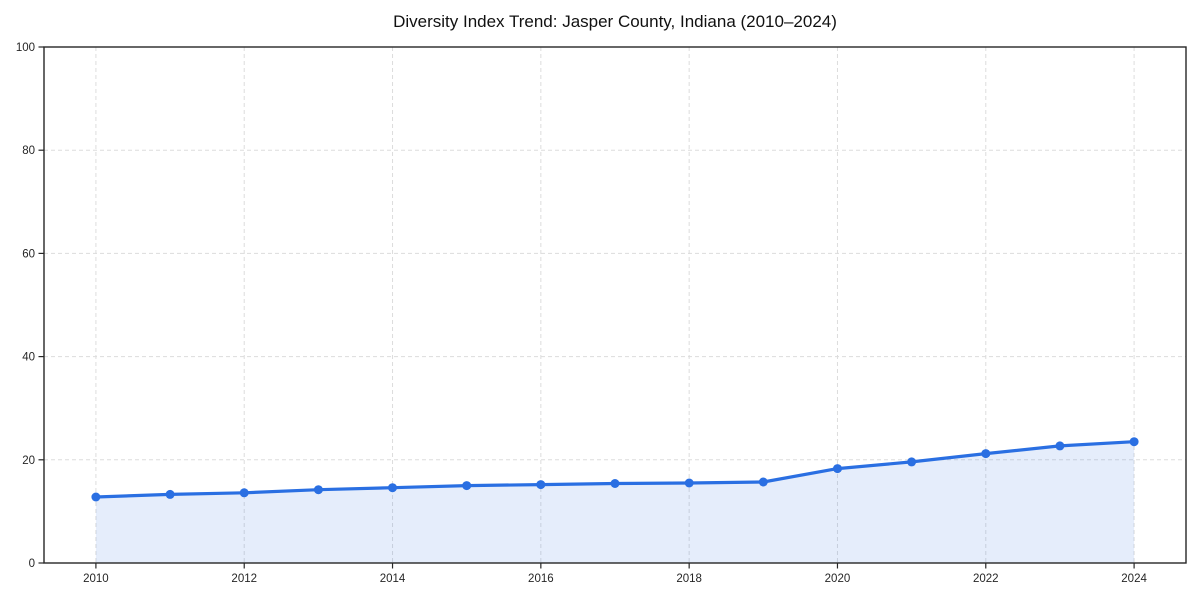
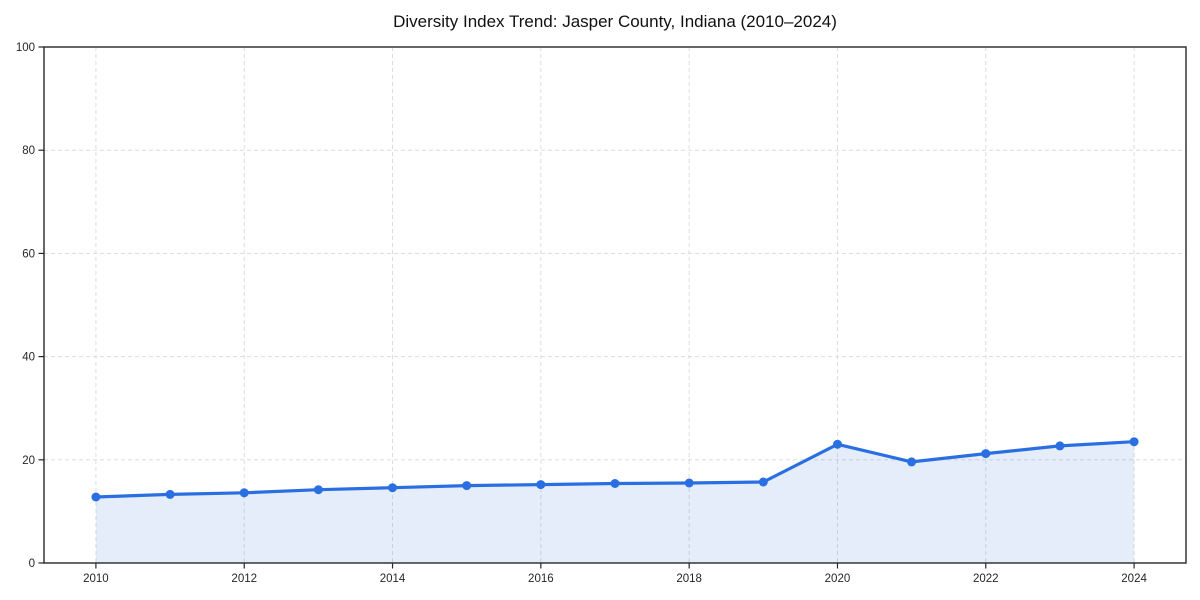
2020: 18 -> 23
